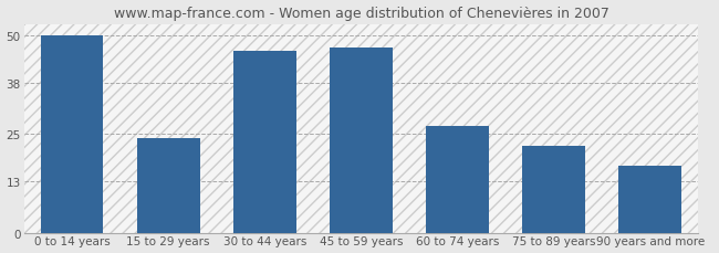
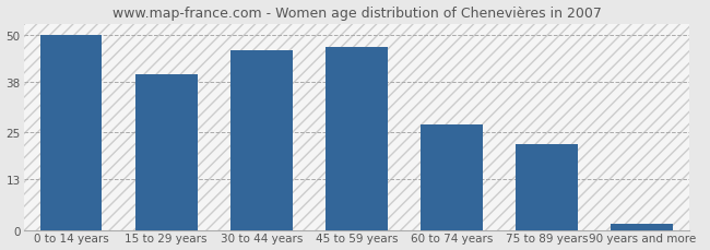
15 to 29 years: 24.0 -> 40.0
90 years and more: 17.0 -> 1.5
